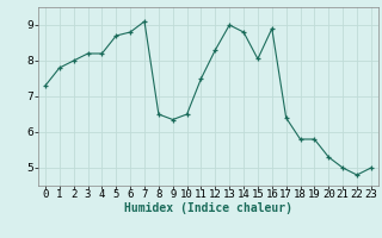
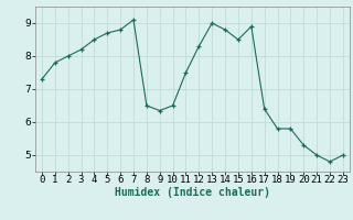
4: 8.20 -> 8.50
15: 8.05 -> 8.50
